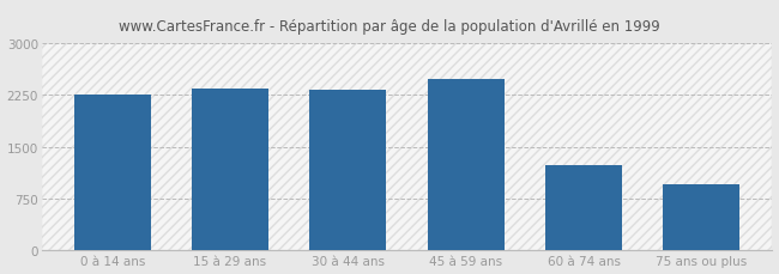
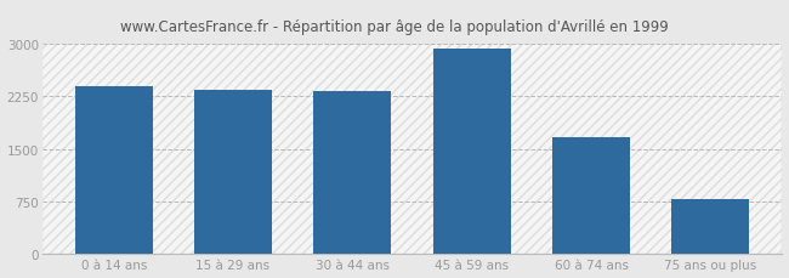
0 à 14 ans: 2260 -> 2390
45 à 59 ans: 2480 -> 2930
60 à 74 ans: 1240 -> 1660
75 ans ou plus: 960 -> 780
